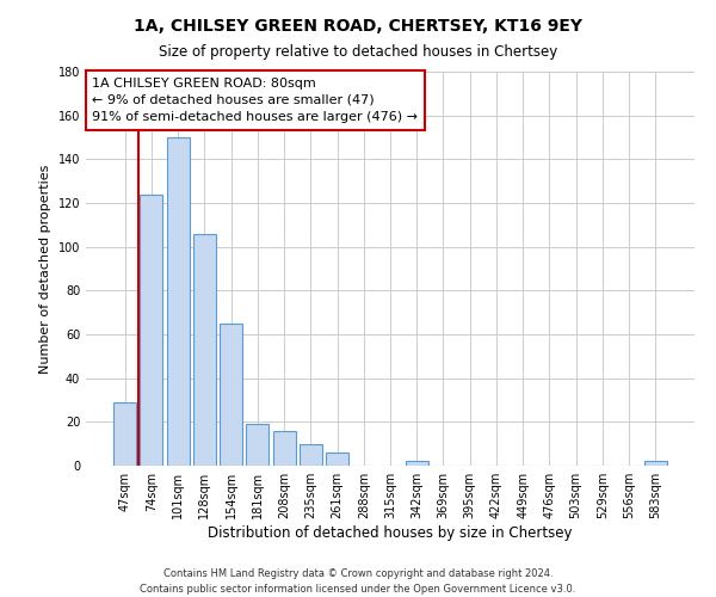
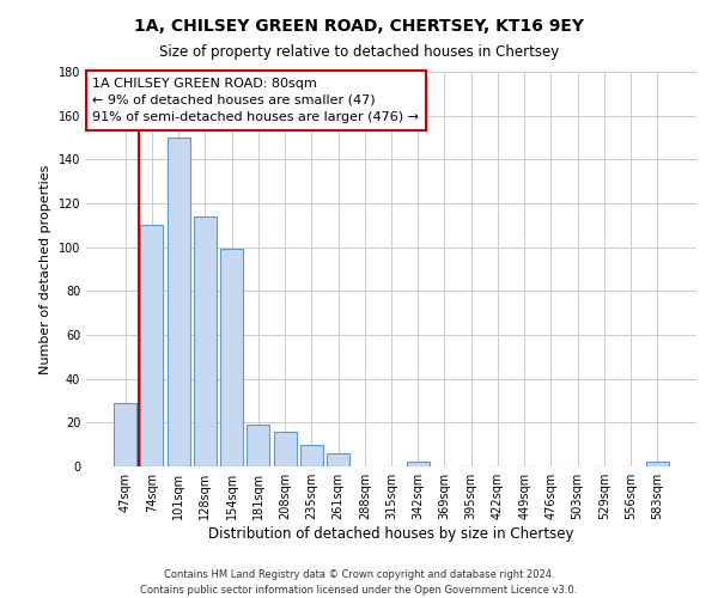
74sqm: 124 -> 110
128sqm: 106 -> 114
154sqm: 65 -> 99
